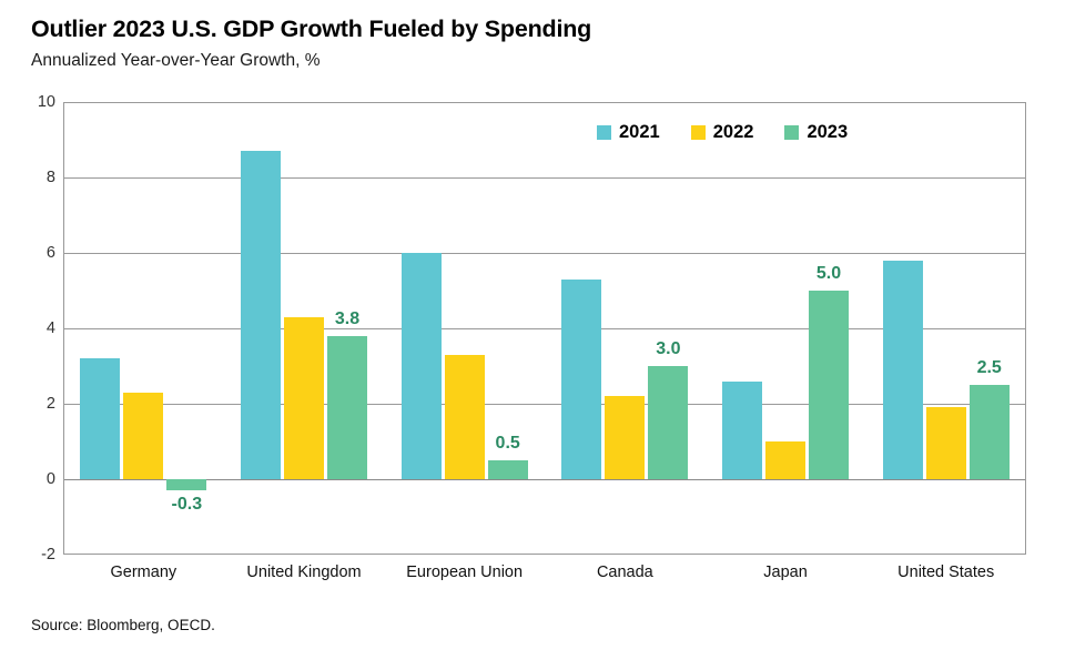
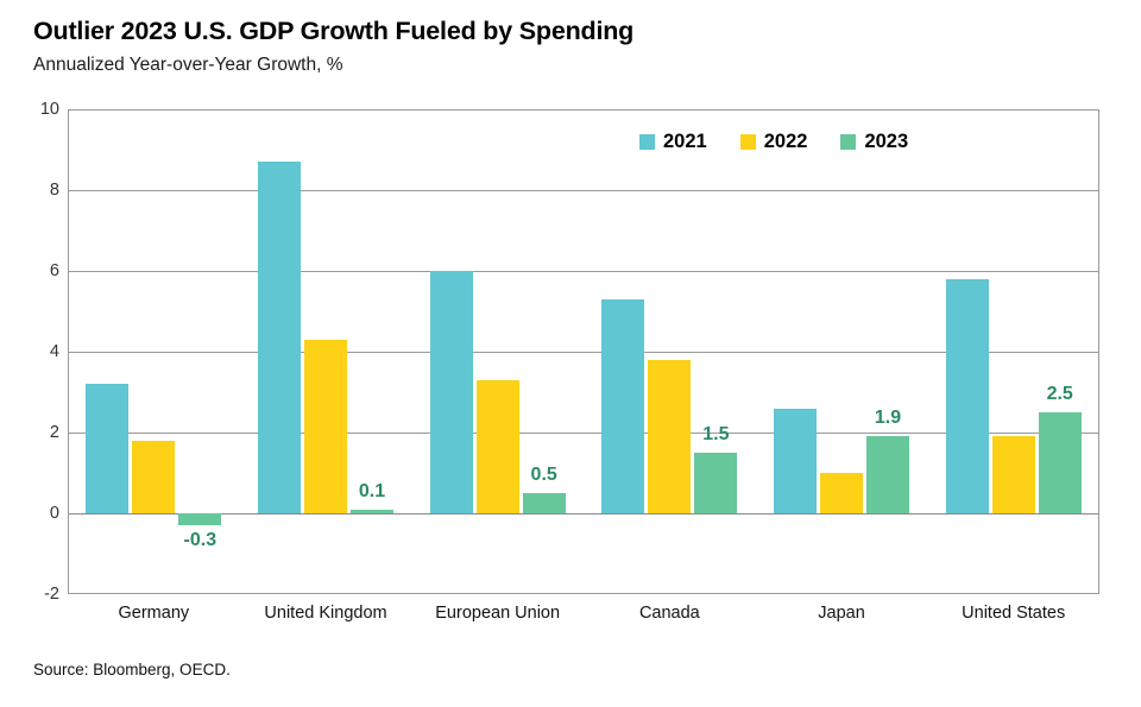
2022/Germany: 2.3 -> 1.8
2023/United Kingdom: 3.8 -> 0.1
2022/Canada: 2.2 -> 3.8
2023/Canada: 3.0 -> 1.5
2023/Japan: 5.0 -> 1.9
